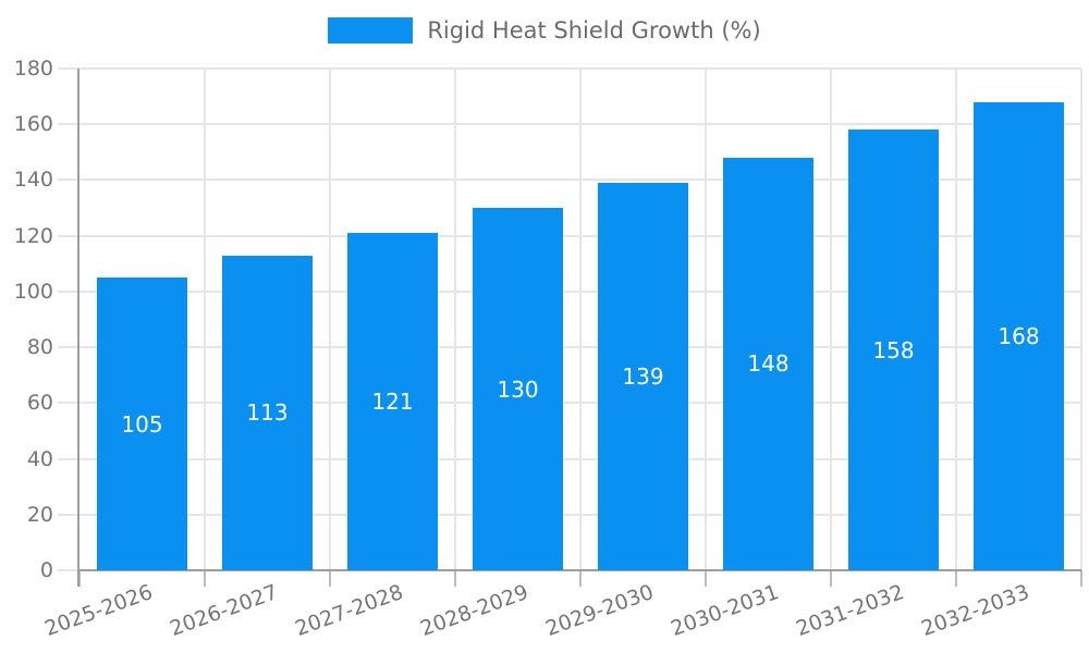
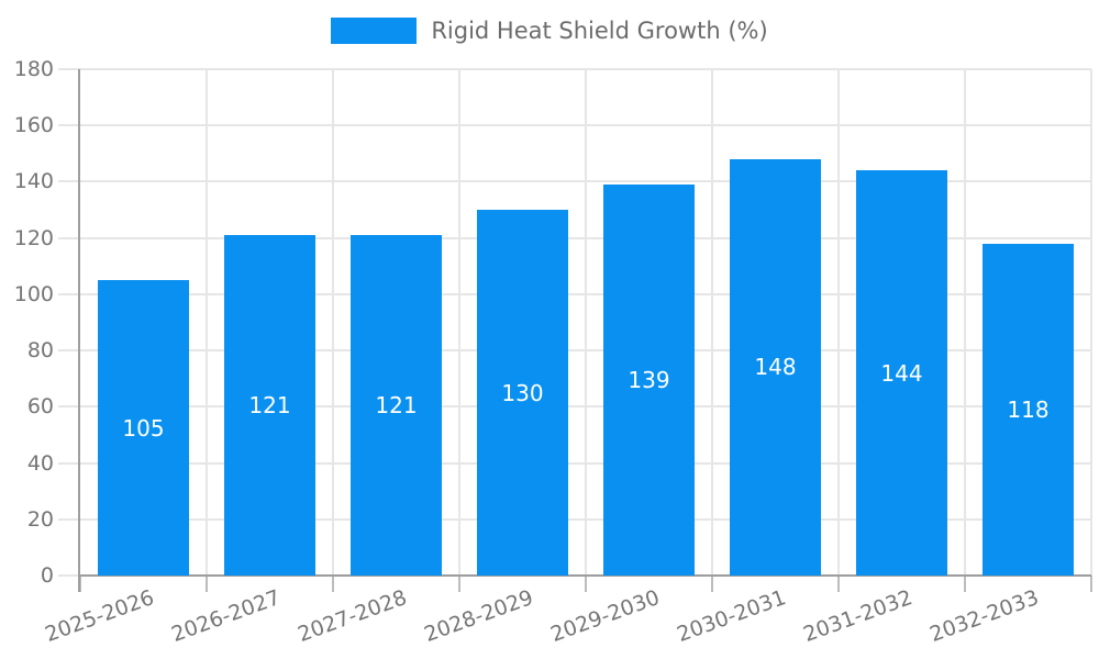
2026-2027: 113 -> 121
2031-2032: 158 -> 144
2032-2033: 168 -> 118
